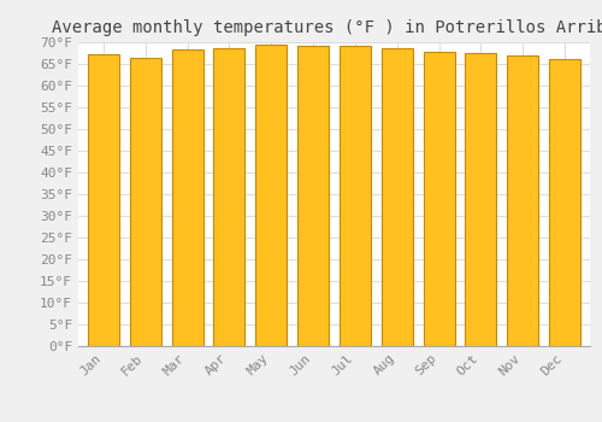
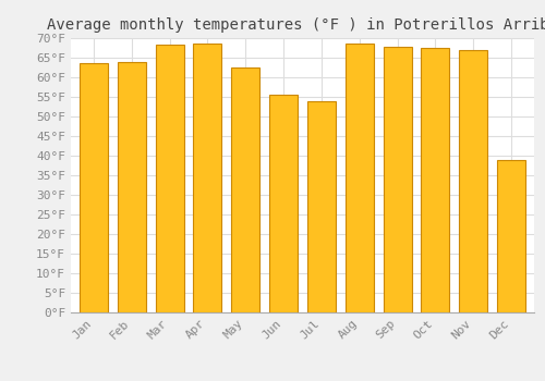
Jan: 67.1°F -> 63.5°F
Feb: 66.4°F -> 64.0°F
May: 69.4°F -> 62.5°F
Jun: 69.1°F -> 55.5°F
Jul: 69.1°F -> 54.0°F
Dec: 66.2°F -> 39.0°F
